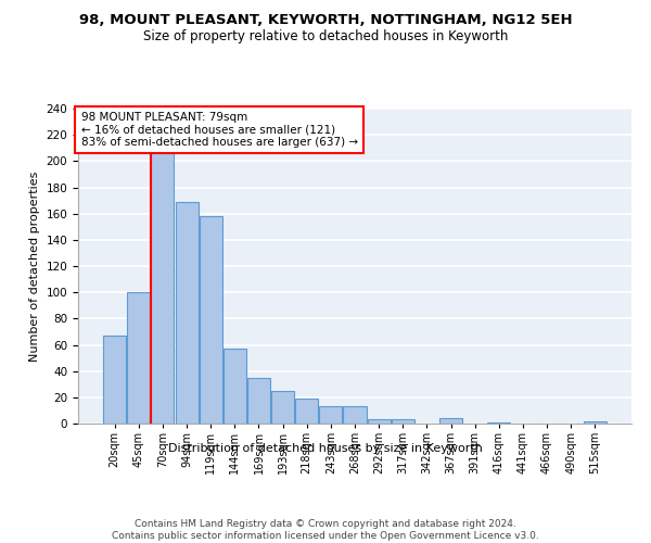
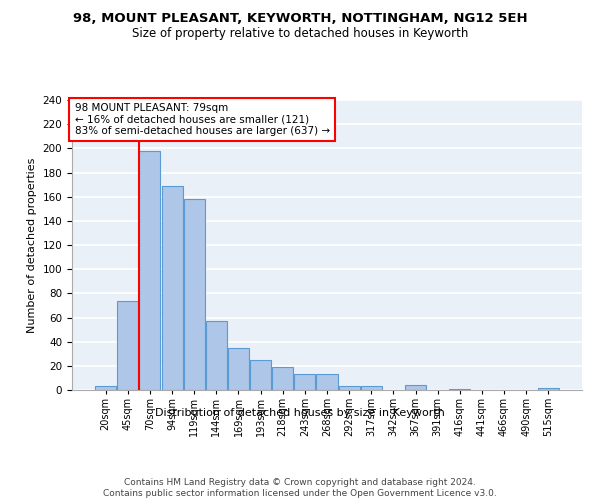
20sqm: 67 -> 3
45sqm: 100 -> 74
70sqm: 208 -> 198
